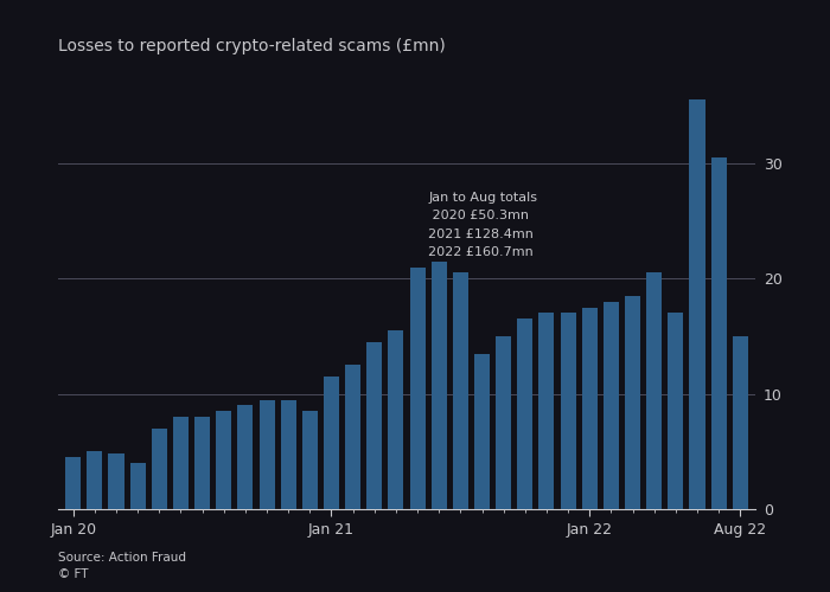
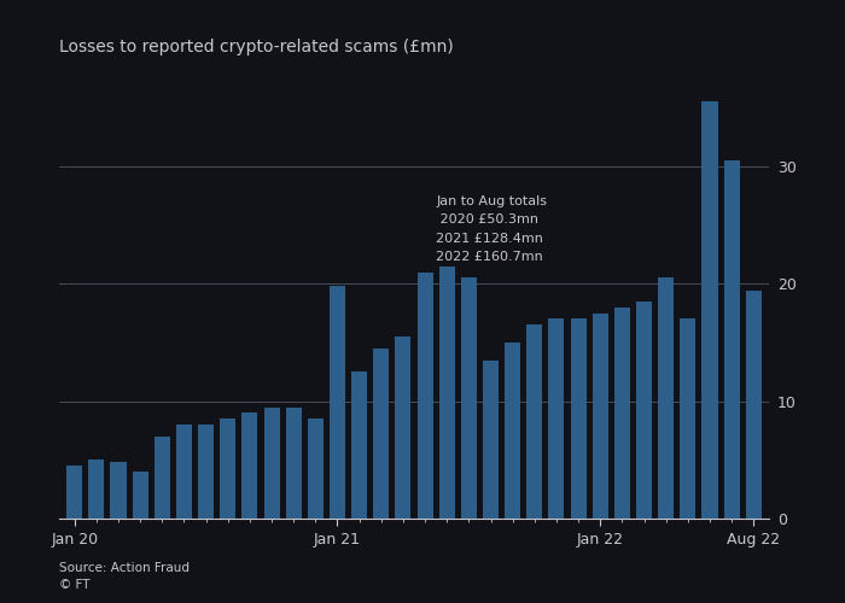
Jan 21: 11.5 -> 19.8
Aug 22: 15.0 -> 19.4
